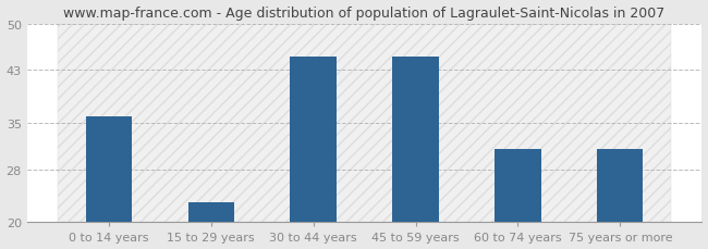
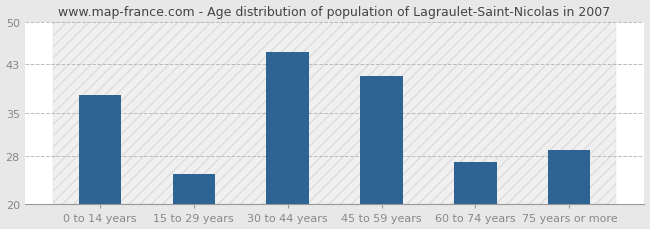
0 to 14 years: 36 -> 38
15 to 29 years: 23 -> 25
45 to 59 years: 45 -> 41
60 to 74 years: 31 -> 27
75 years or more: 31 -> 29
